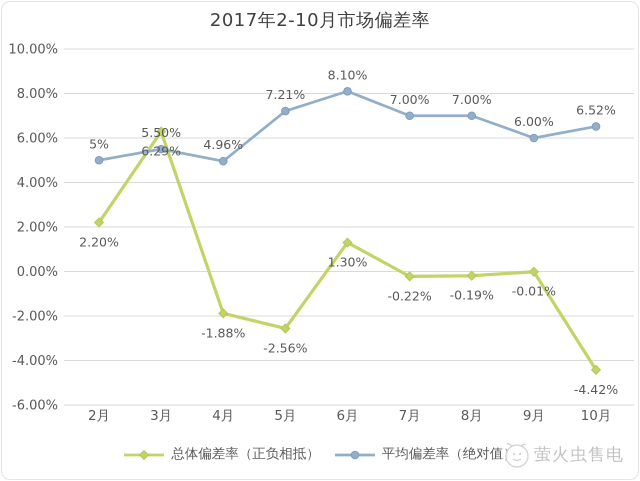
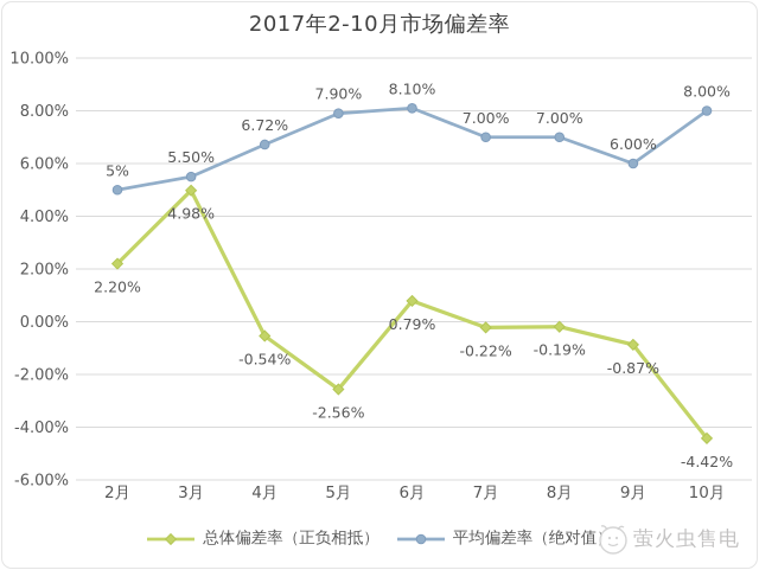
总体偏差率（正负相抵）/3月: 6.29% -> 4.98%
总体偏差率（正负相抵）/4月: -1.88% -> -0.54%
平均偏差率（绝对值）/4月: 4.96% -> 6.72%
平均偏差率（绝对值）/5月: 7.21% -> 7.90%
总体偏差率（正负相抵）/6月: 1.30% -> 0.79%
总体偏差率（正负相抵）/9月: -0.01% -> -0.87%
平均偏差率（绝对值）/10月: 6.52% -> 8.00%
